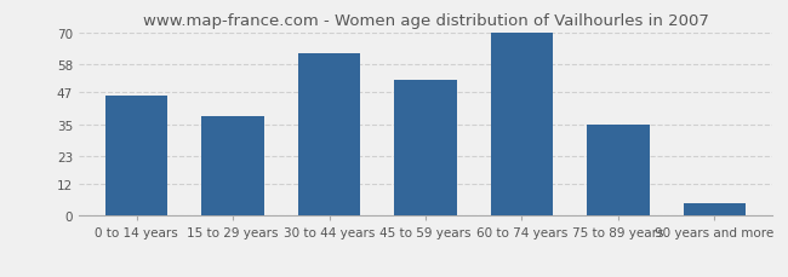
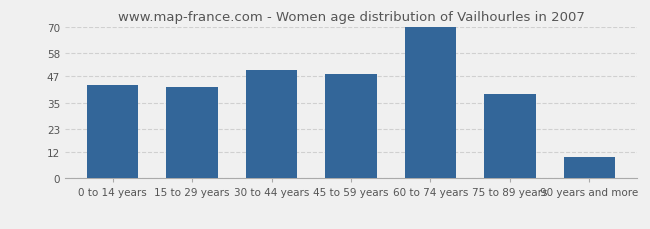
0 to 14 years: 46 -> 43
15 to 29 years: 38 -> 42
30 to 44 years: 62 -> 50
45 to 59 years: 52 -> 48
75 to 89 years: 35 -> 39
90 years and more: 5 -> 10
